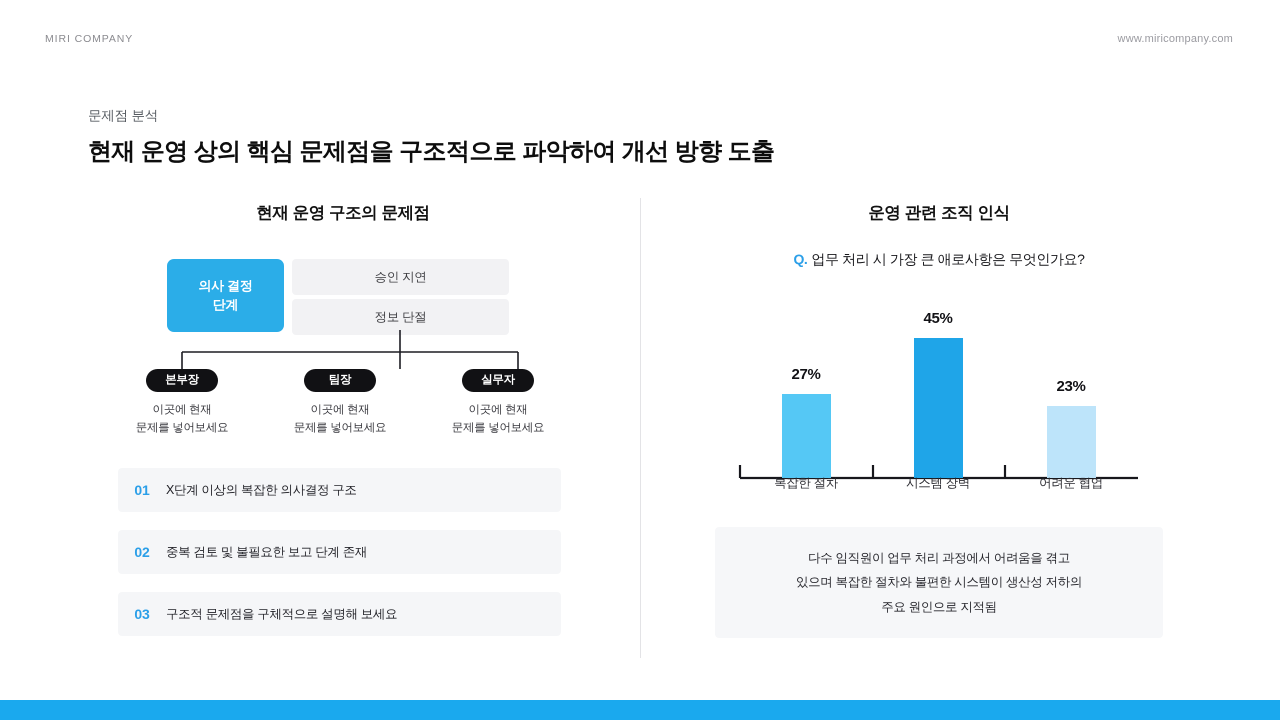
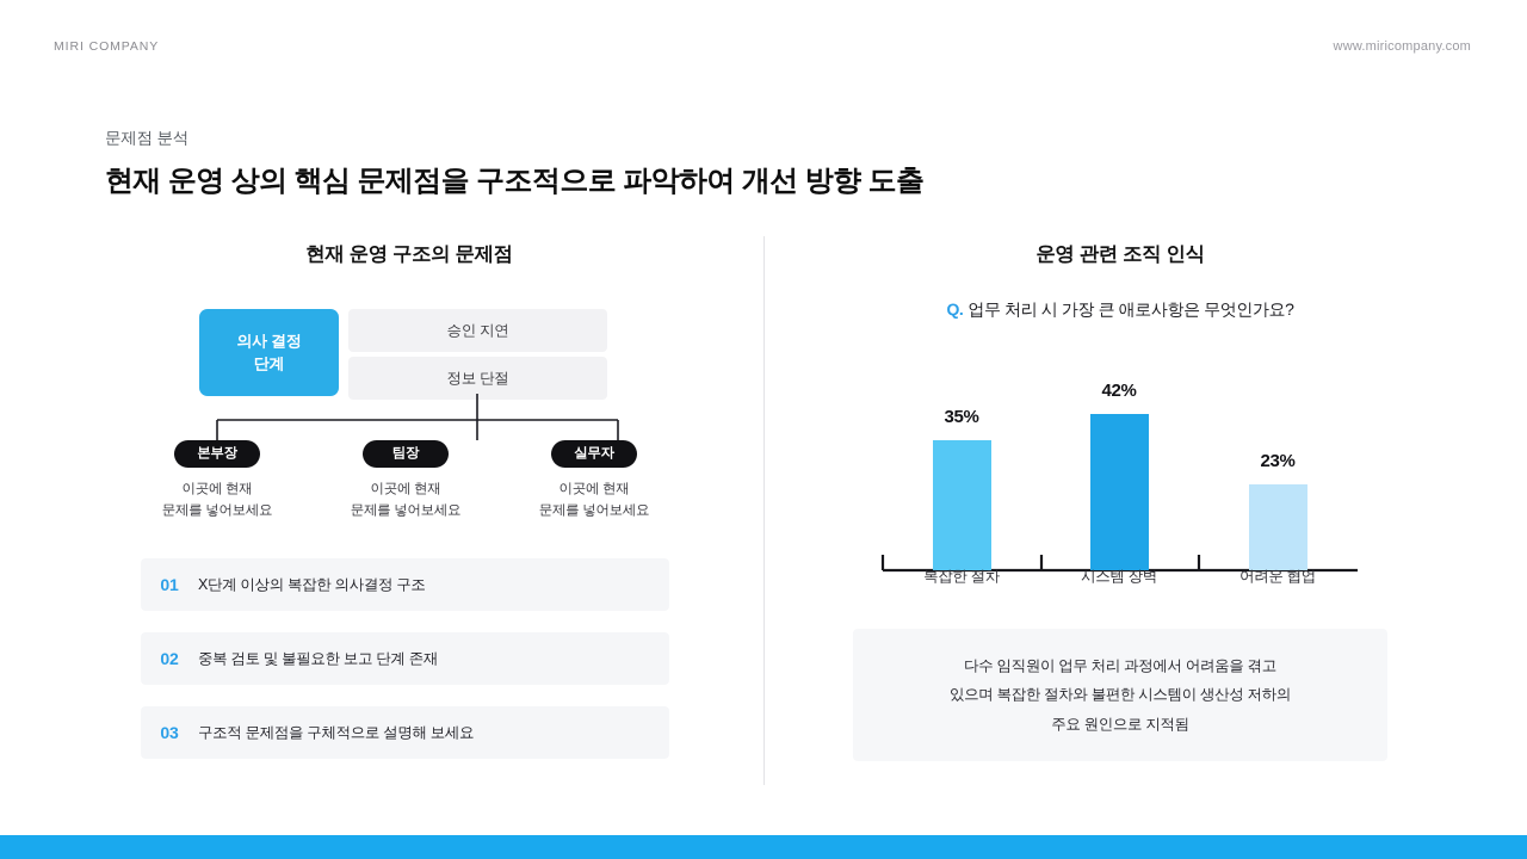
복잡한 절차: 27% -> 35%
시스템 장벽: 45% -> 42%
